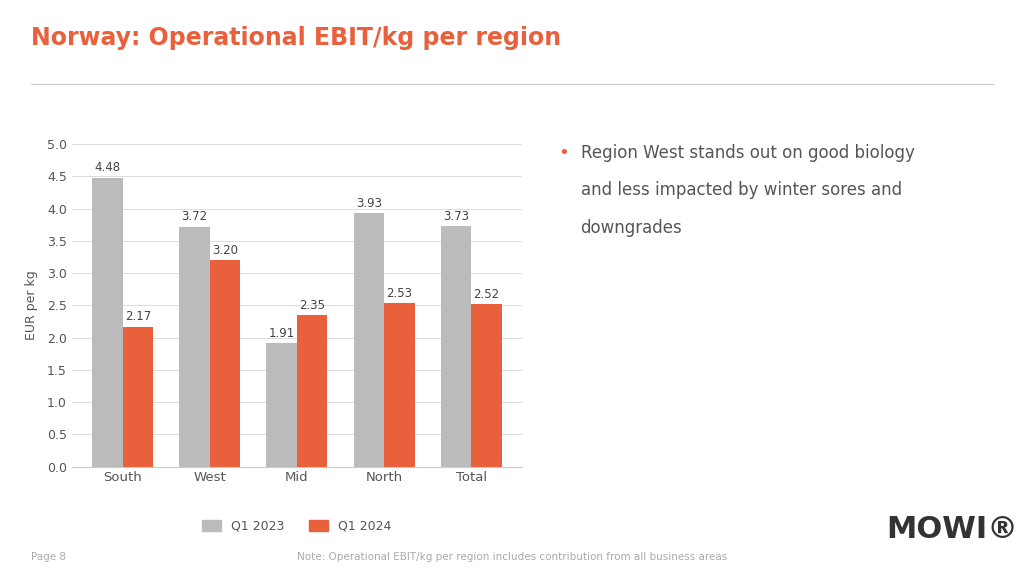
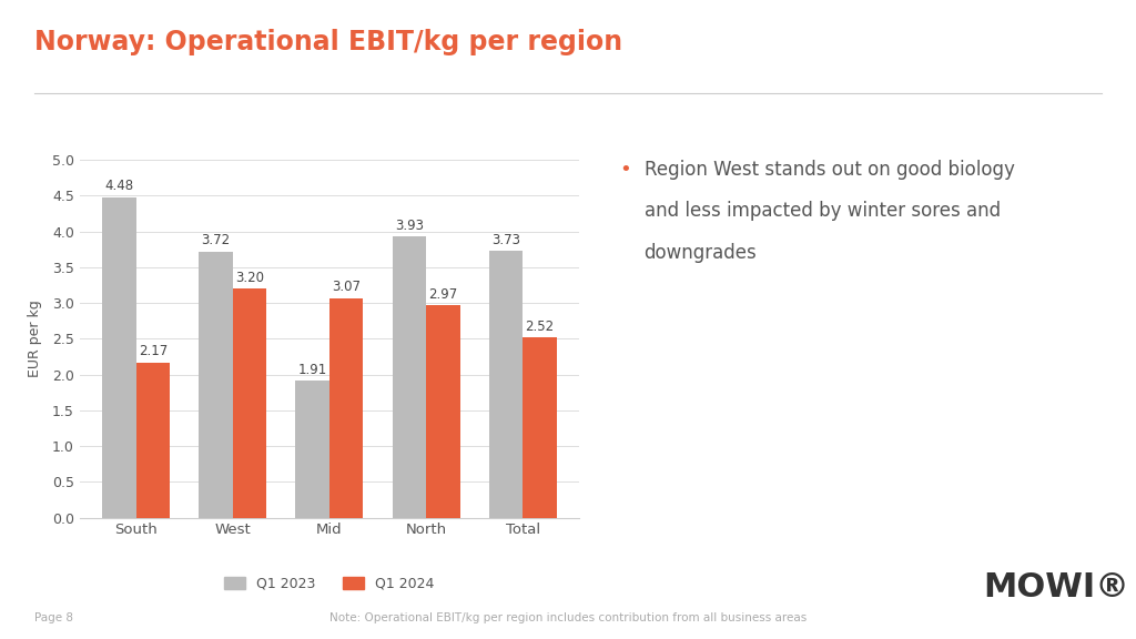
Q1 2024/Mid: 2.35 -> 3.07
Q1 2024/North: 2.53 -> 2.97
